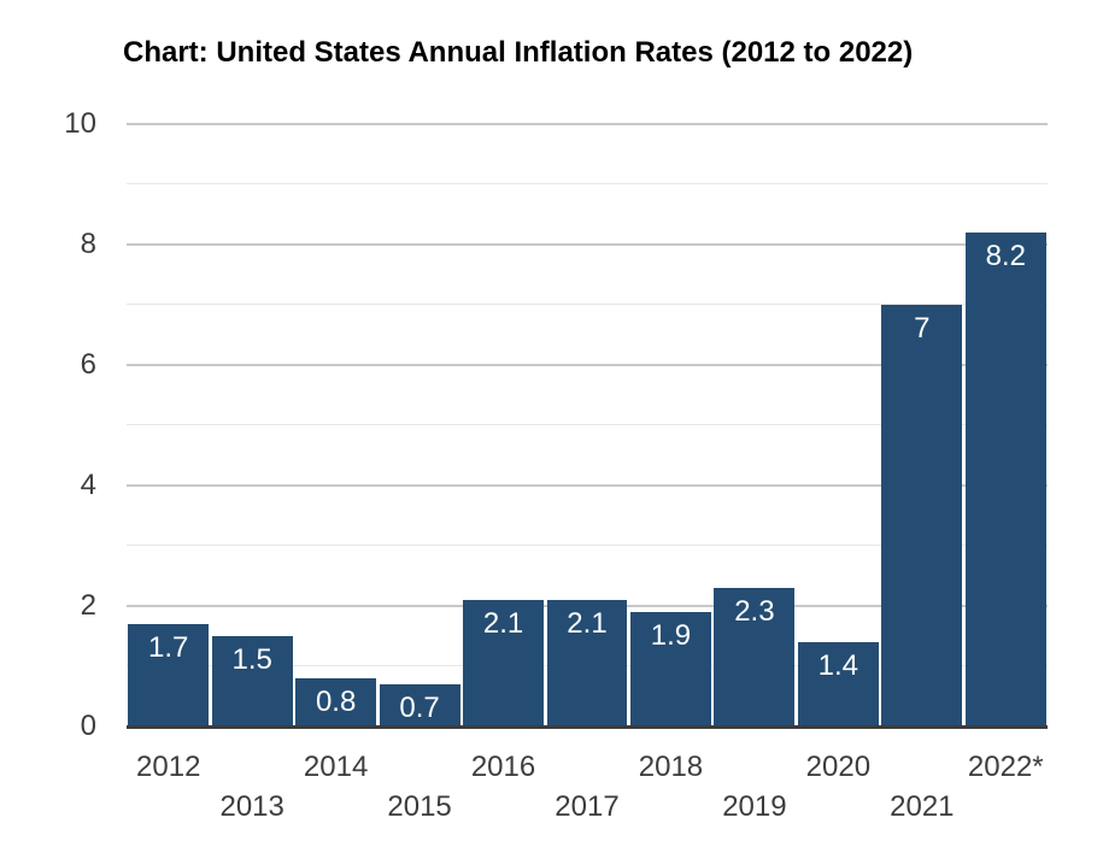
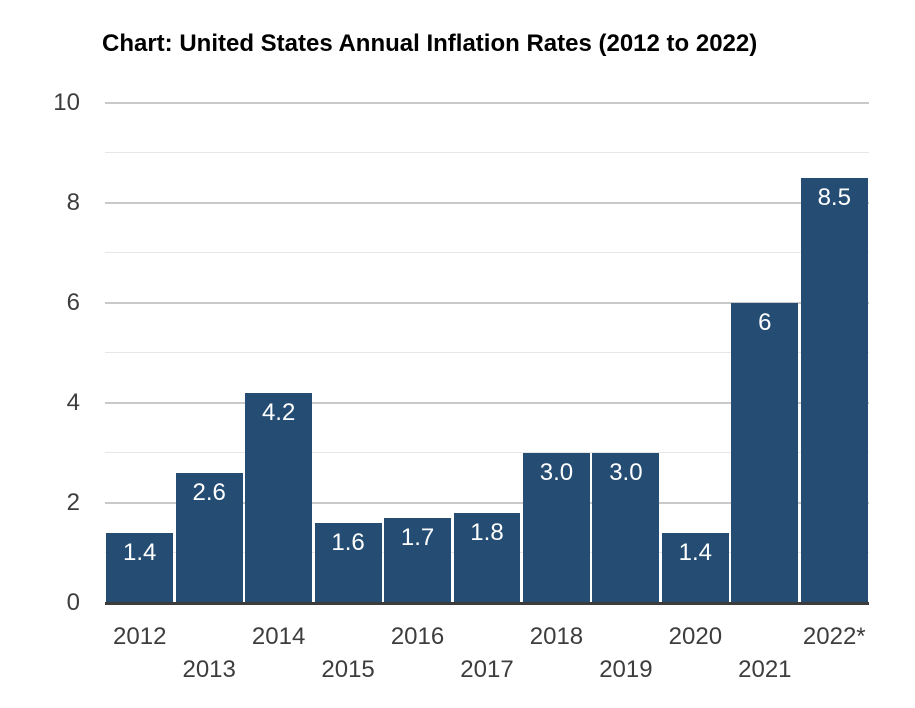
2012: 1.7 -> 1.4
2013: 1.5 -> 2.6
2014: 0.8 -> 4.2
2015: 0.7 -> 1.6
2016: 2.1 -> 1.7
2017: 2.1 -> 1.8
2018: 1.9 -> 3.0
2019: 2.3 -> 3.0
2021: 7 -> 6
2022*: 8.2 -> 8.5
